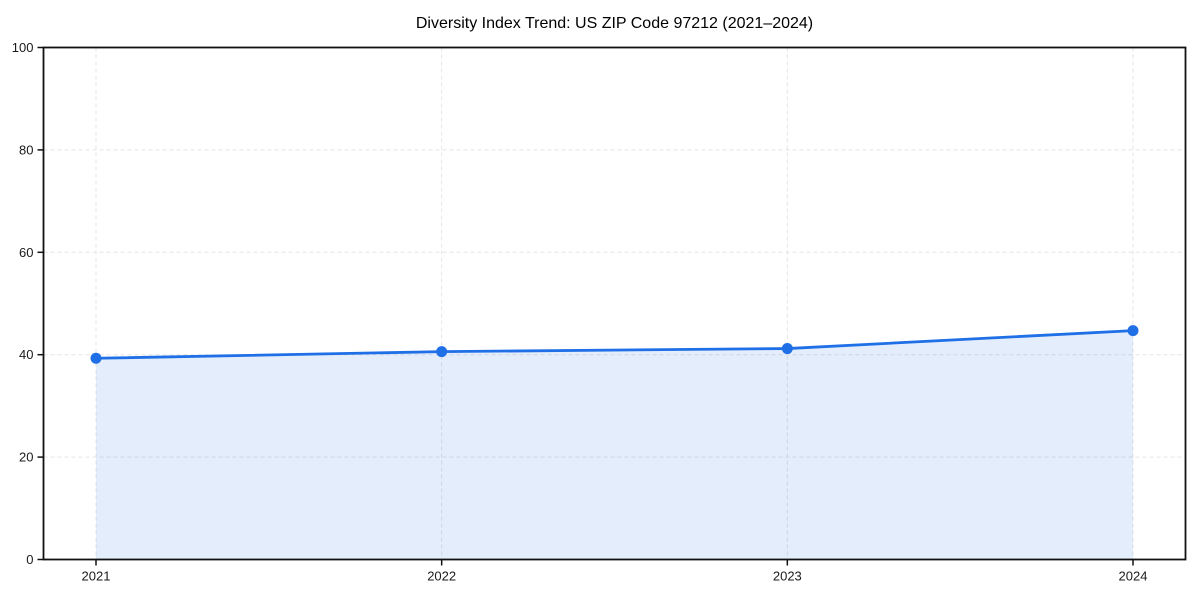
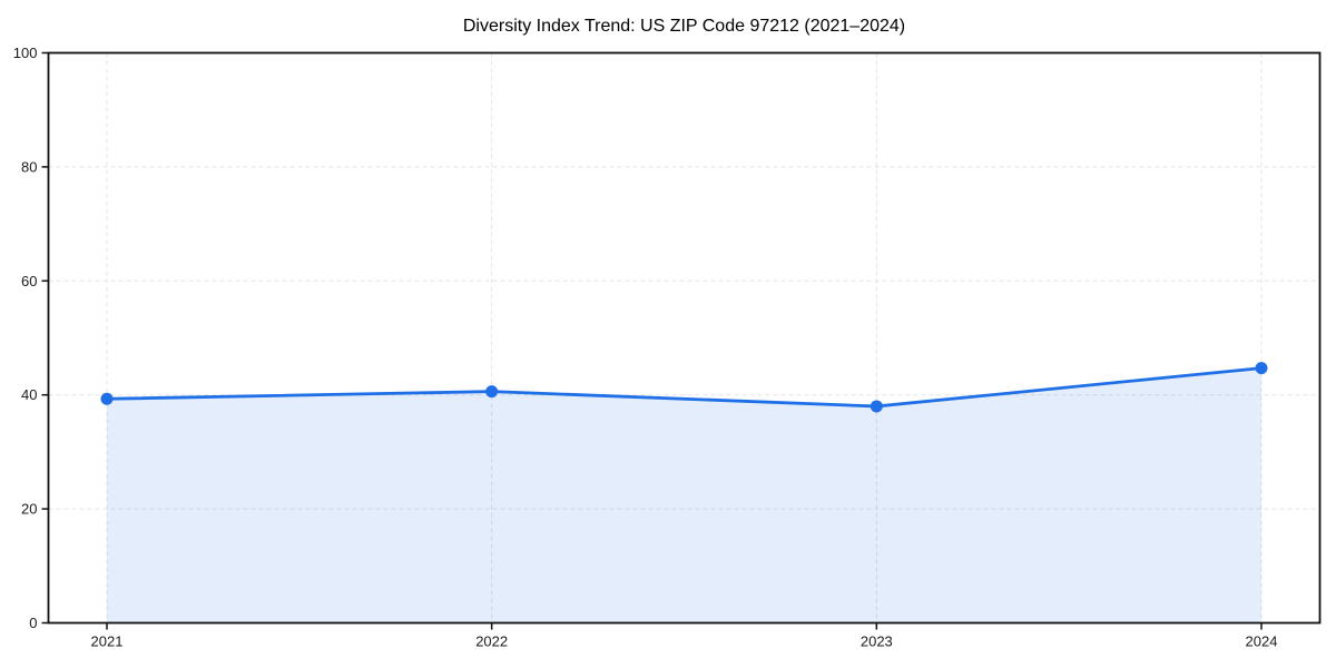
2023: 41 -> 38
